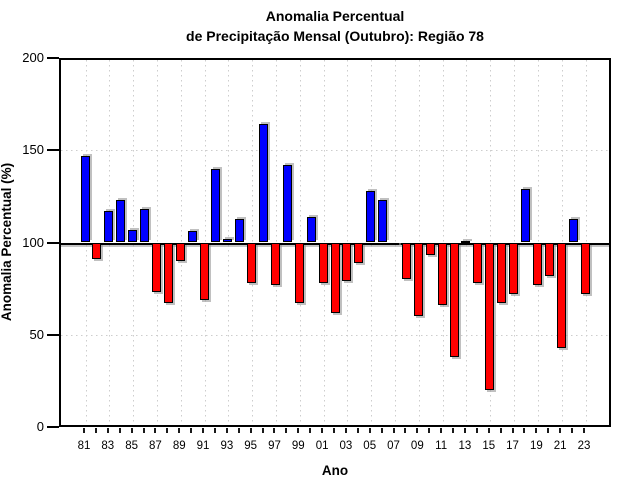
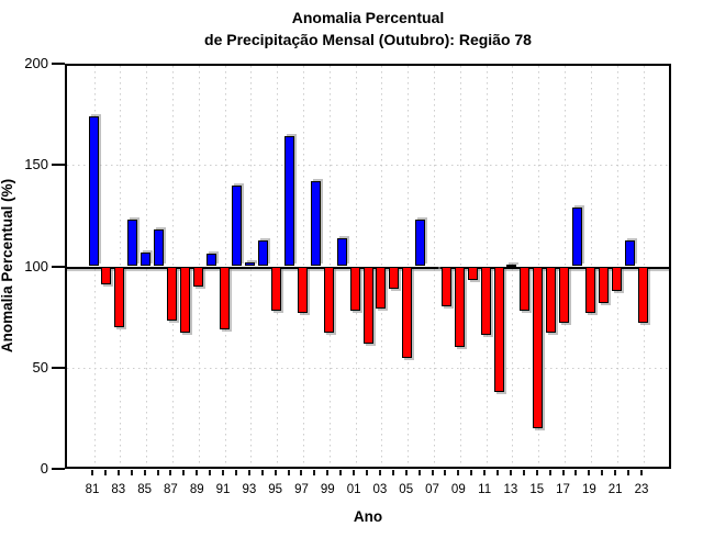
81: 147 -> 174
83: 117 -> 70
05: 128 -> 55
21: 43 -> 88
